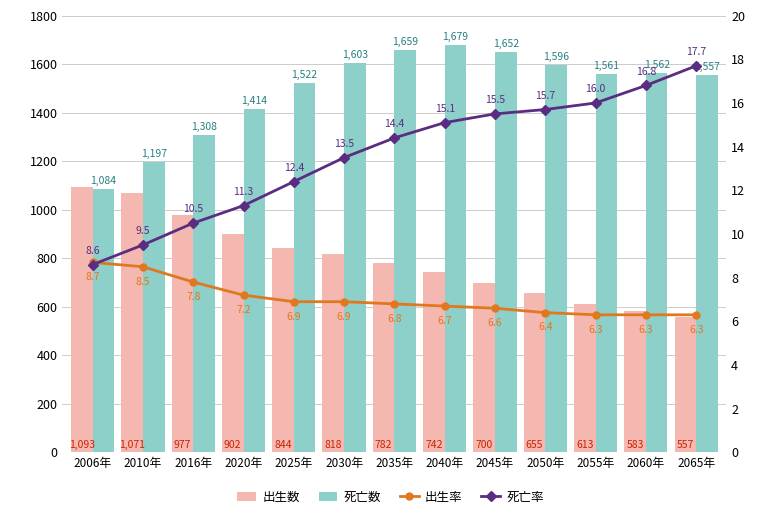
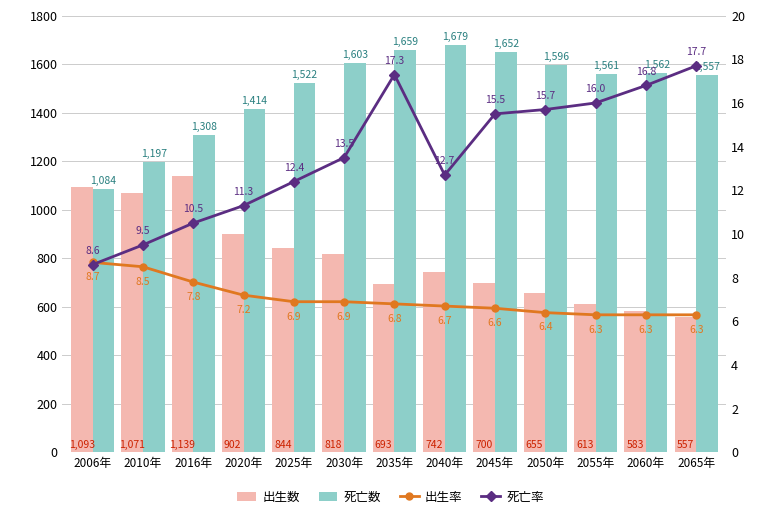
出生数/2016年: 977 -> 1,139
出生数/2035年: 782 -> 693
死亡率/2035年: 14.4 -> 17.3
死亡率/2040年: 15.1 -> 12.7
